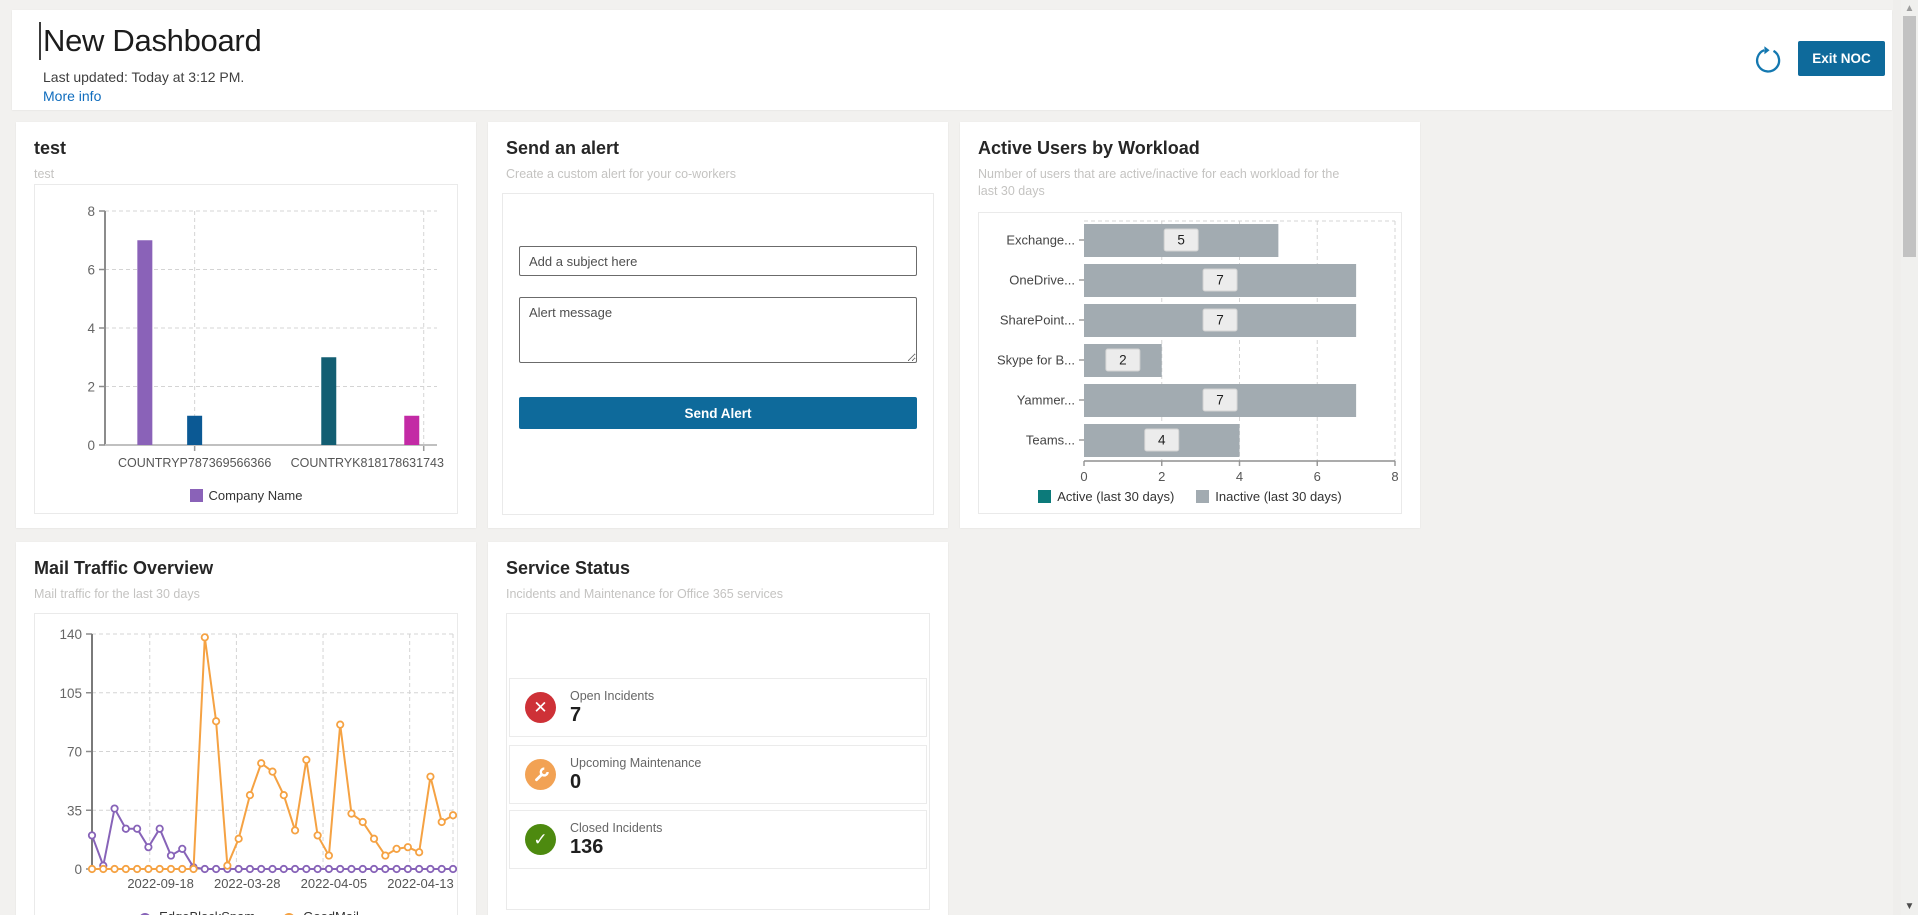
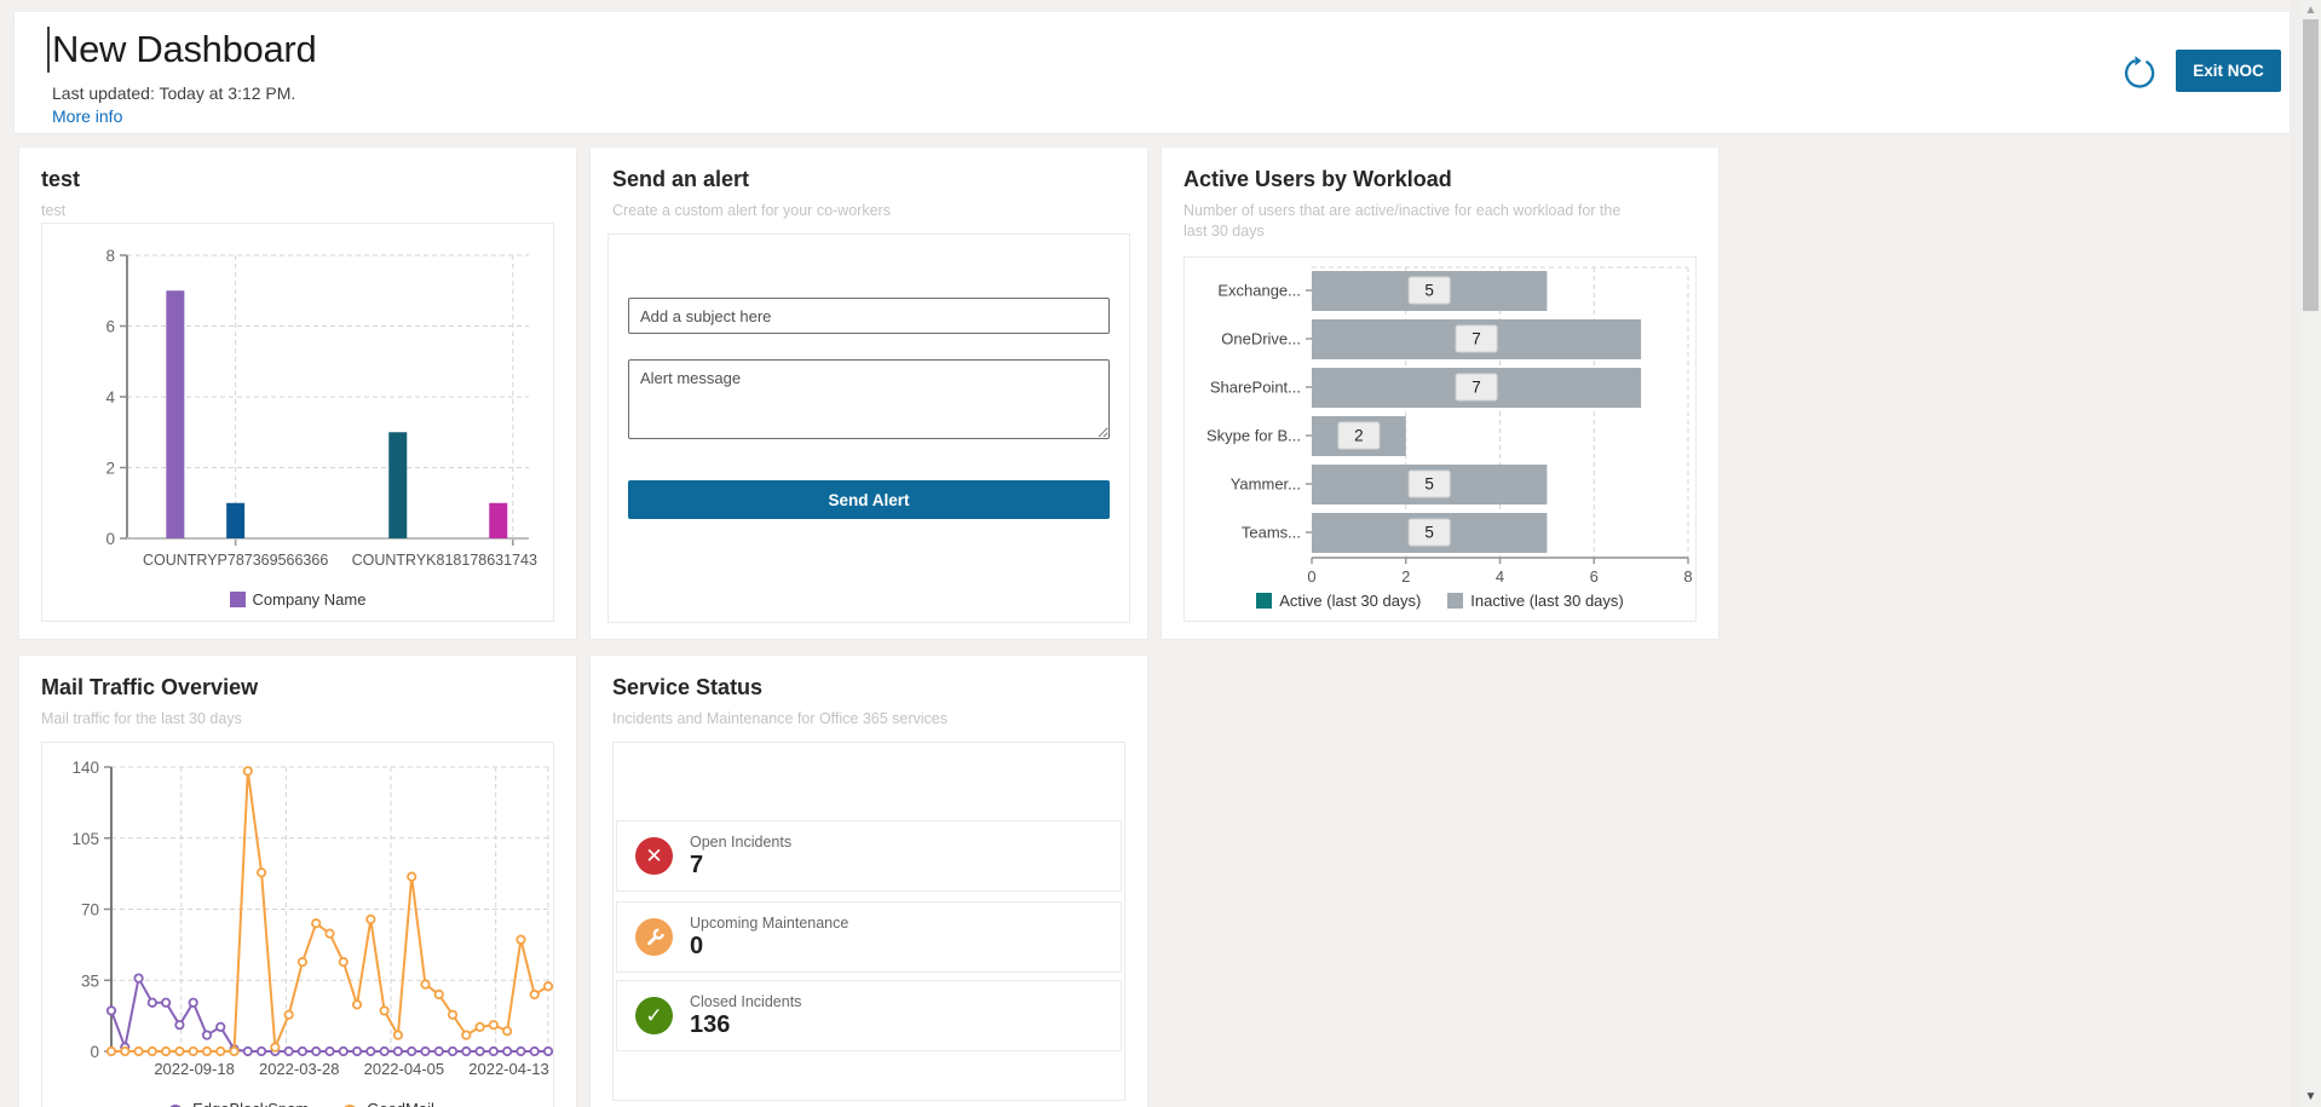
Active Users by Workload/Yammer...: 7 -> 5
Active Users by Workload/Teams...: 4 -> 5
